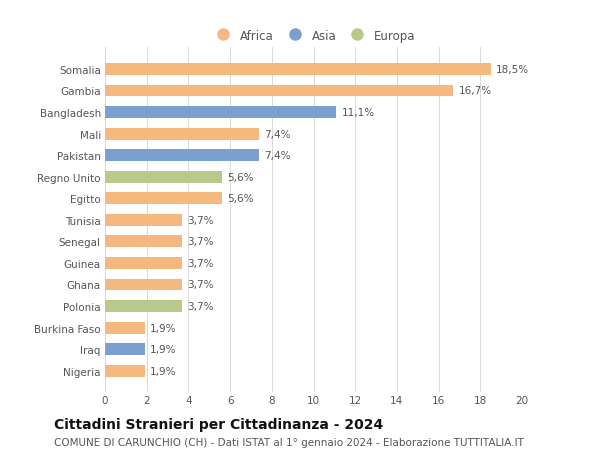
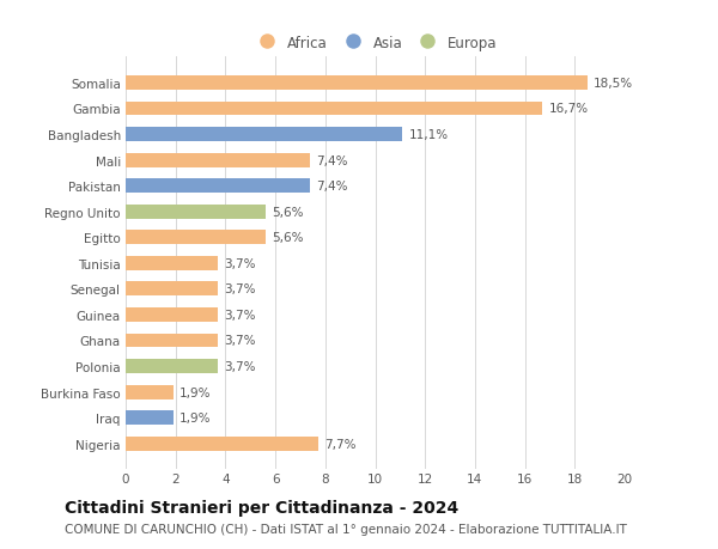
Nigeria: 1,9% -> 7,7%
